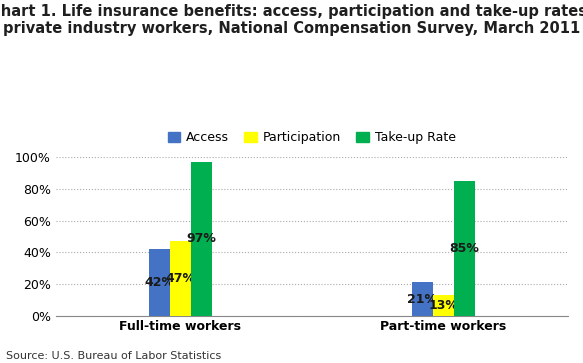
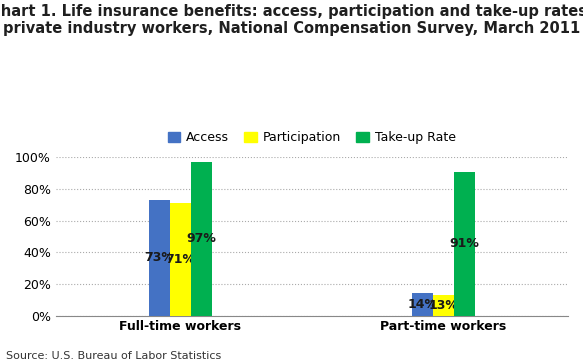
Access/Full-time workers: 42% -> 73%
Participation/Full-time workers: 47% -> 71%
Access/Part-time workers: 21% -> 14%
Take-up Rate/Part-time workers: 85% -> 91%
